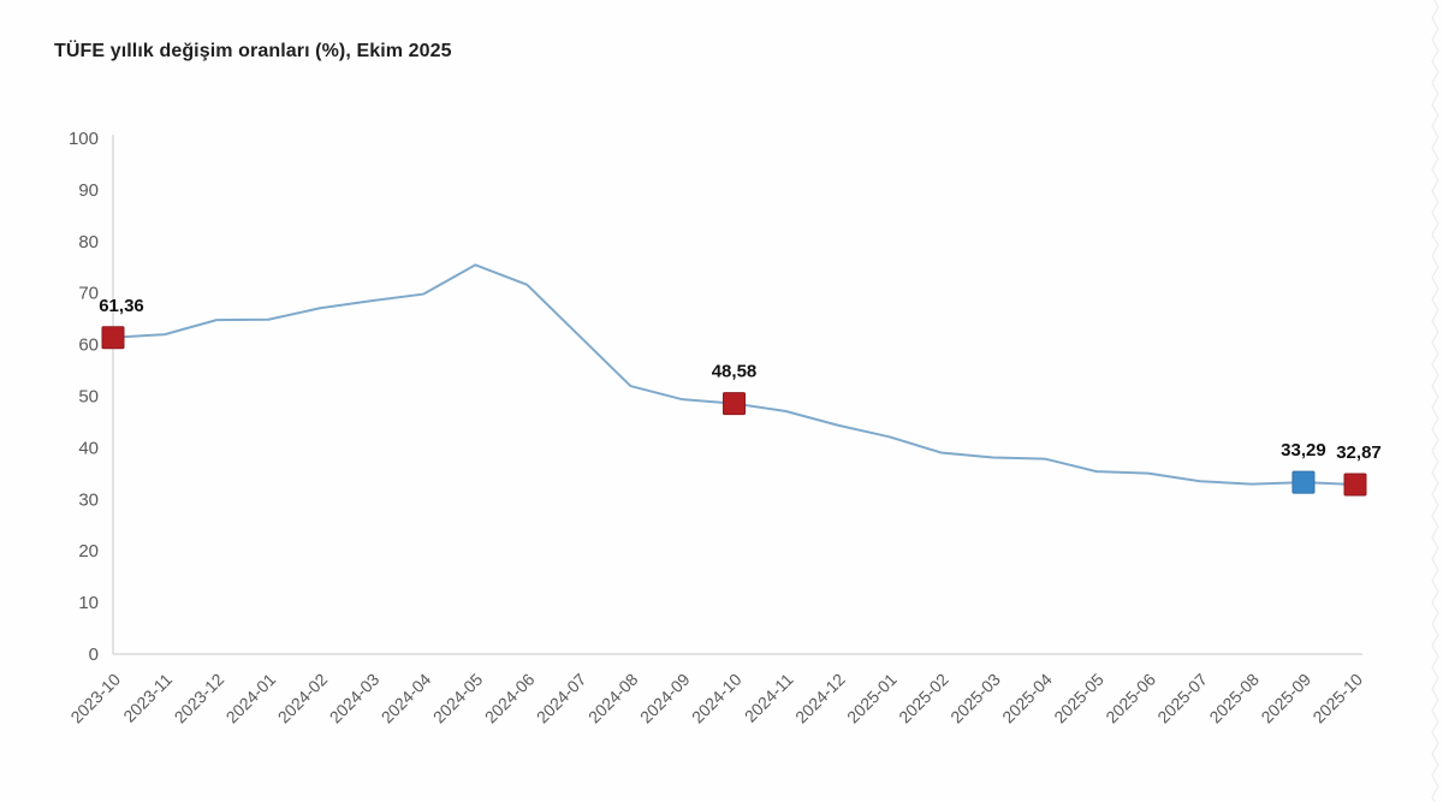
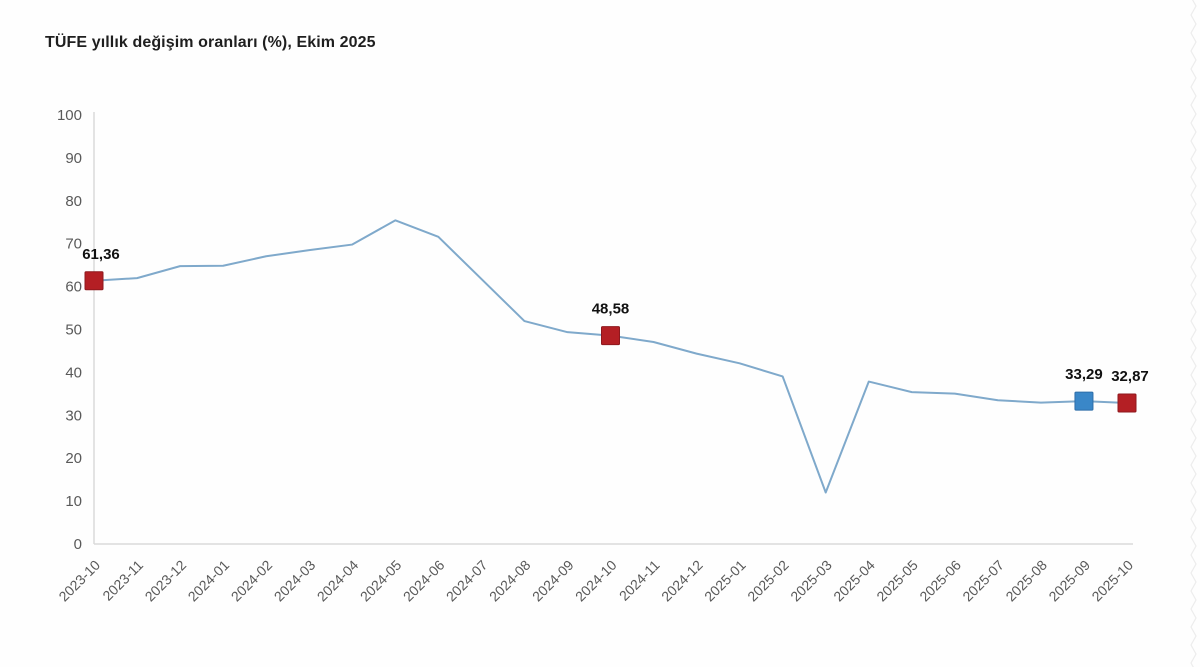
2025-03: 38 -> 12
